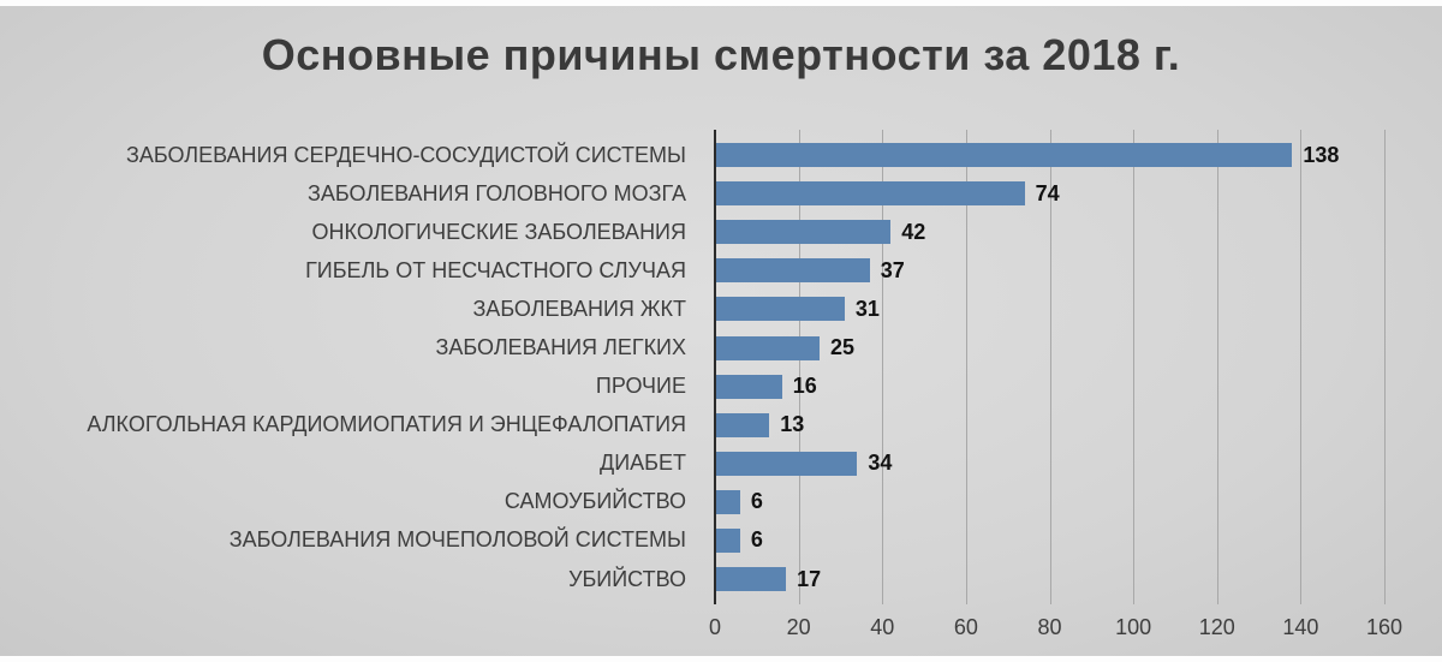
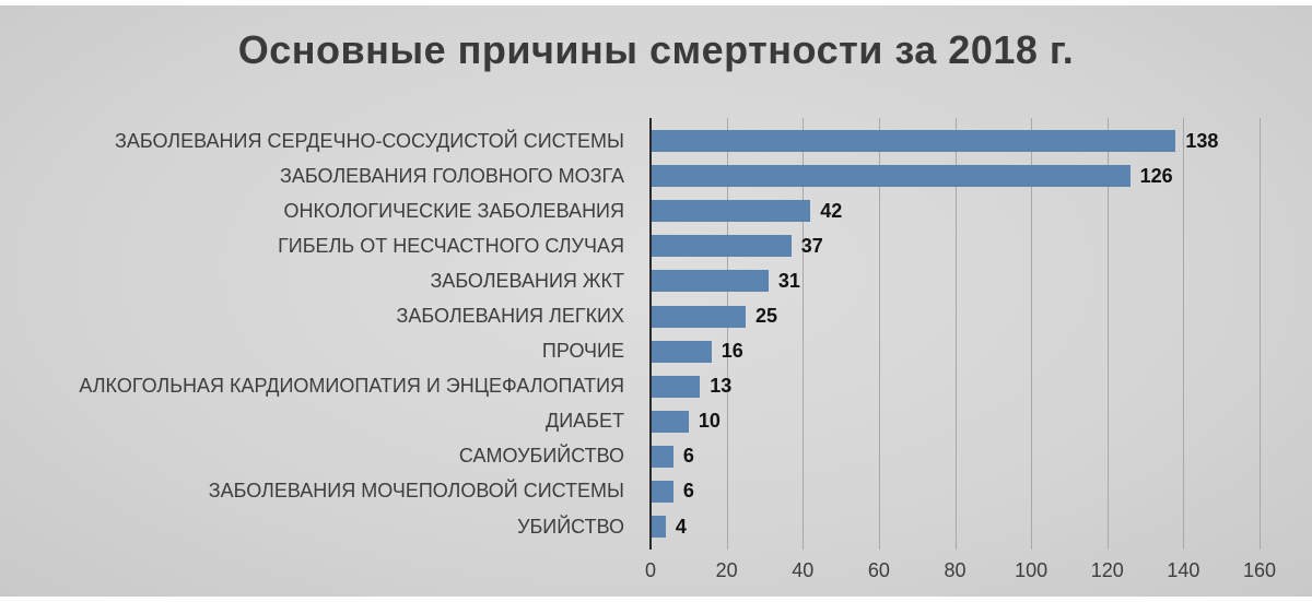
ЗАБОЛЕВАНИЯ ГОЛОВНОГО МОЗГА: 74 -> 126
ДИАБЕТ: 34 -> 10
УБИЙСТВО: 17 -> 4
